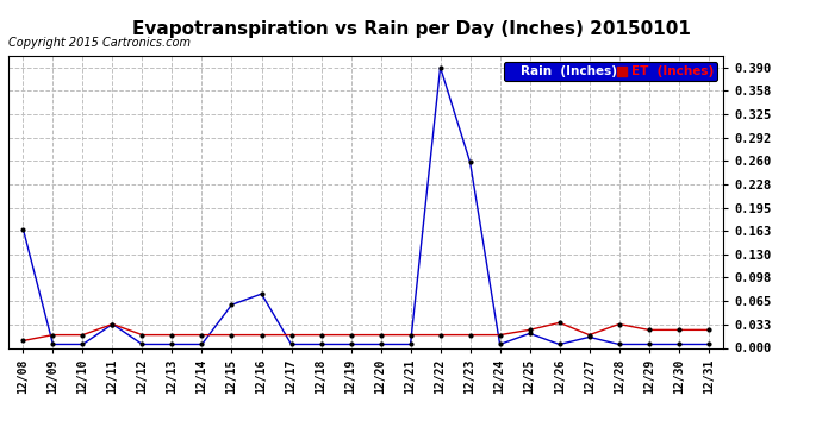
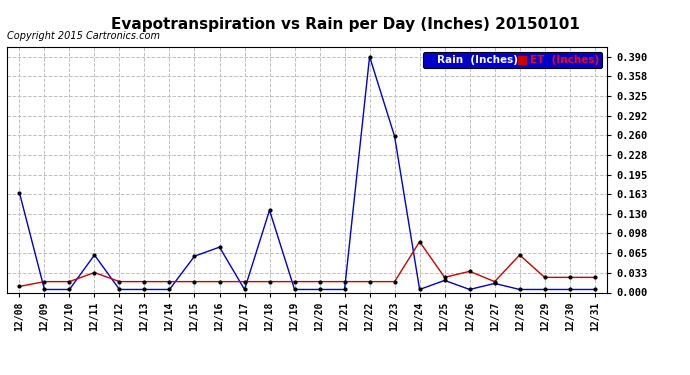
Rain (Inches)/12/11: 0.033 -> 0.062
Rain (Inches)/12/18: 0.005 -> 0.136
ET (Inches)/12/24: 0.018 -> 0.084
ET (Inches)/12/28: 0.033 -> 0.062
